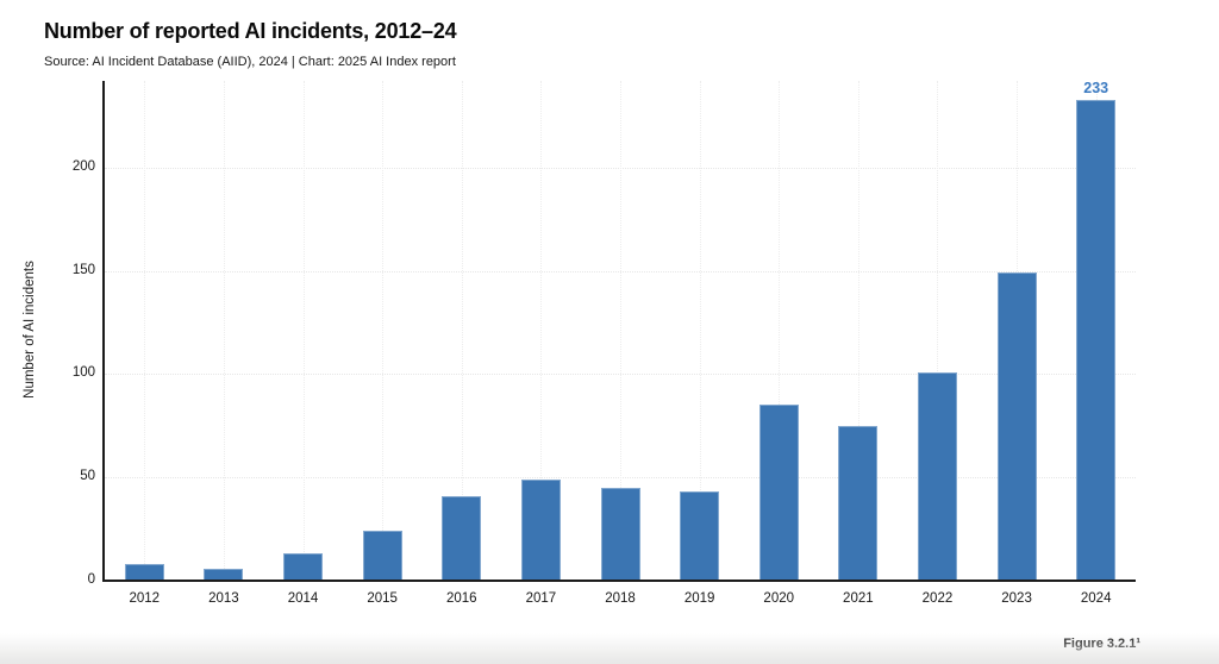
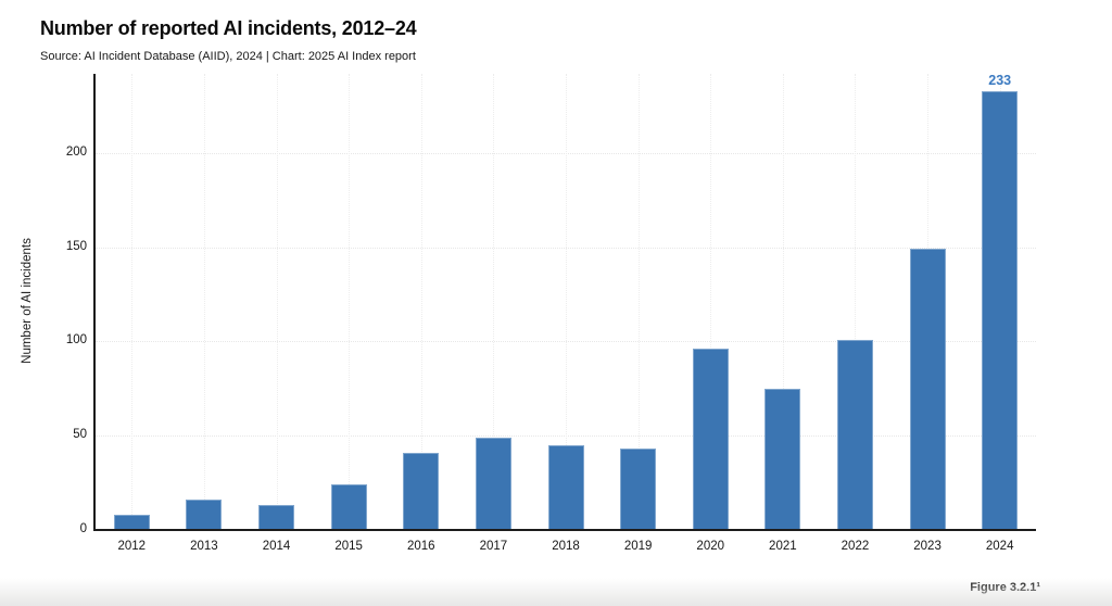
2013: 6 -> 16
2020: 85 -> 96
